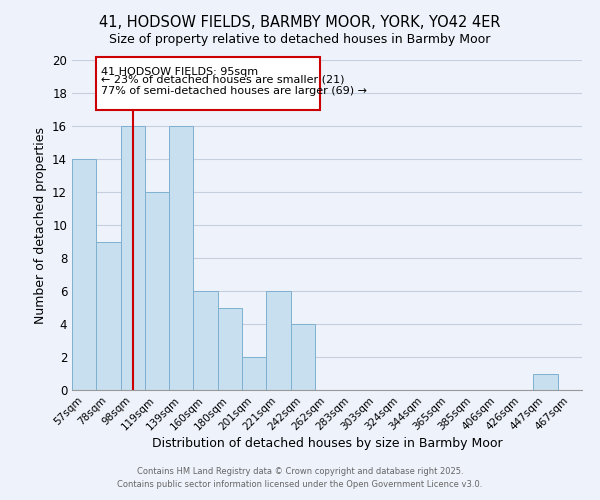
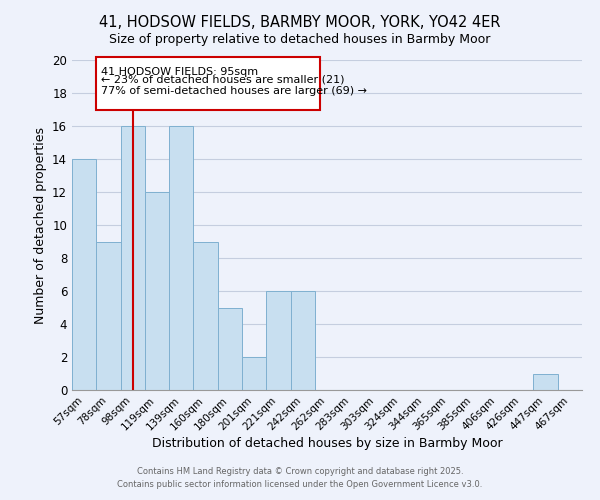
160sqm: 6 -> 9
242sqm: 4 -> 6
